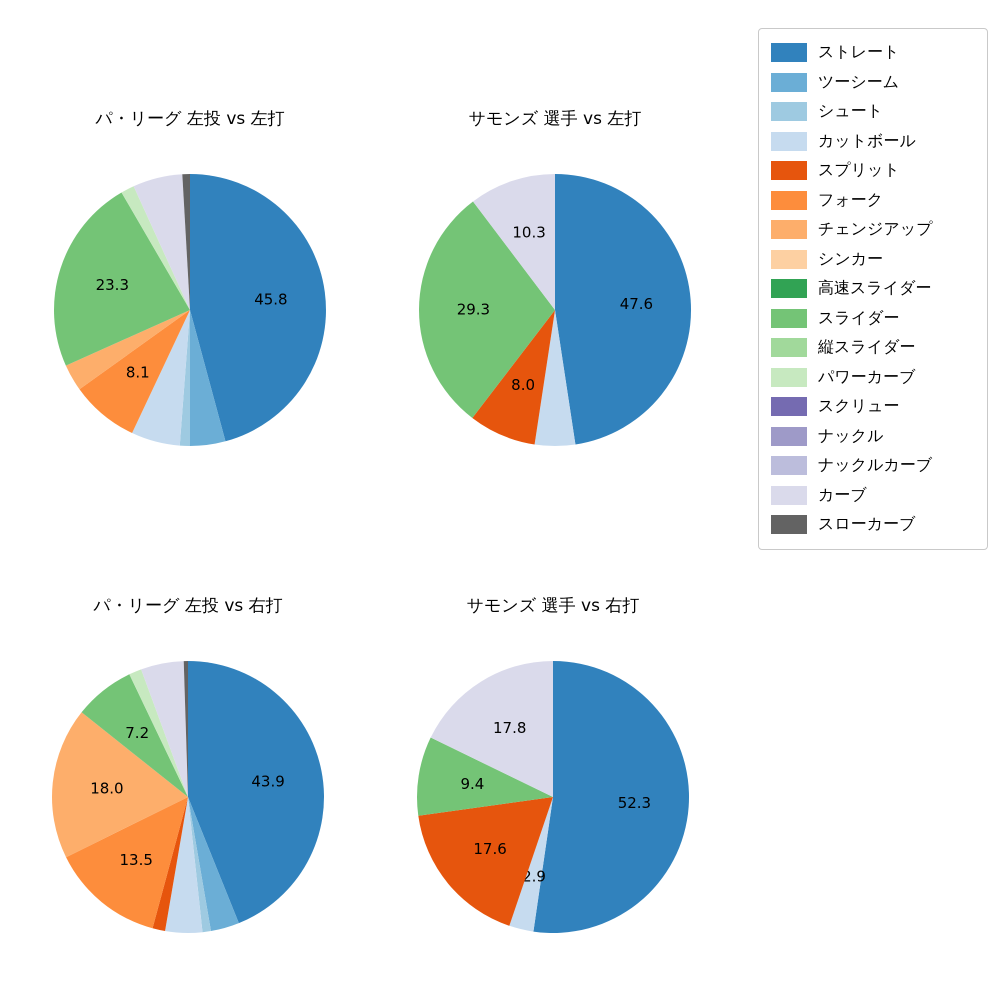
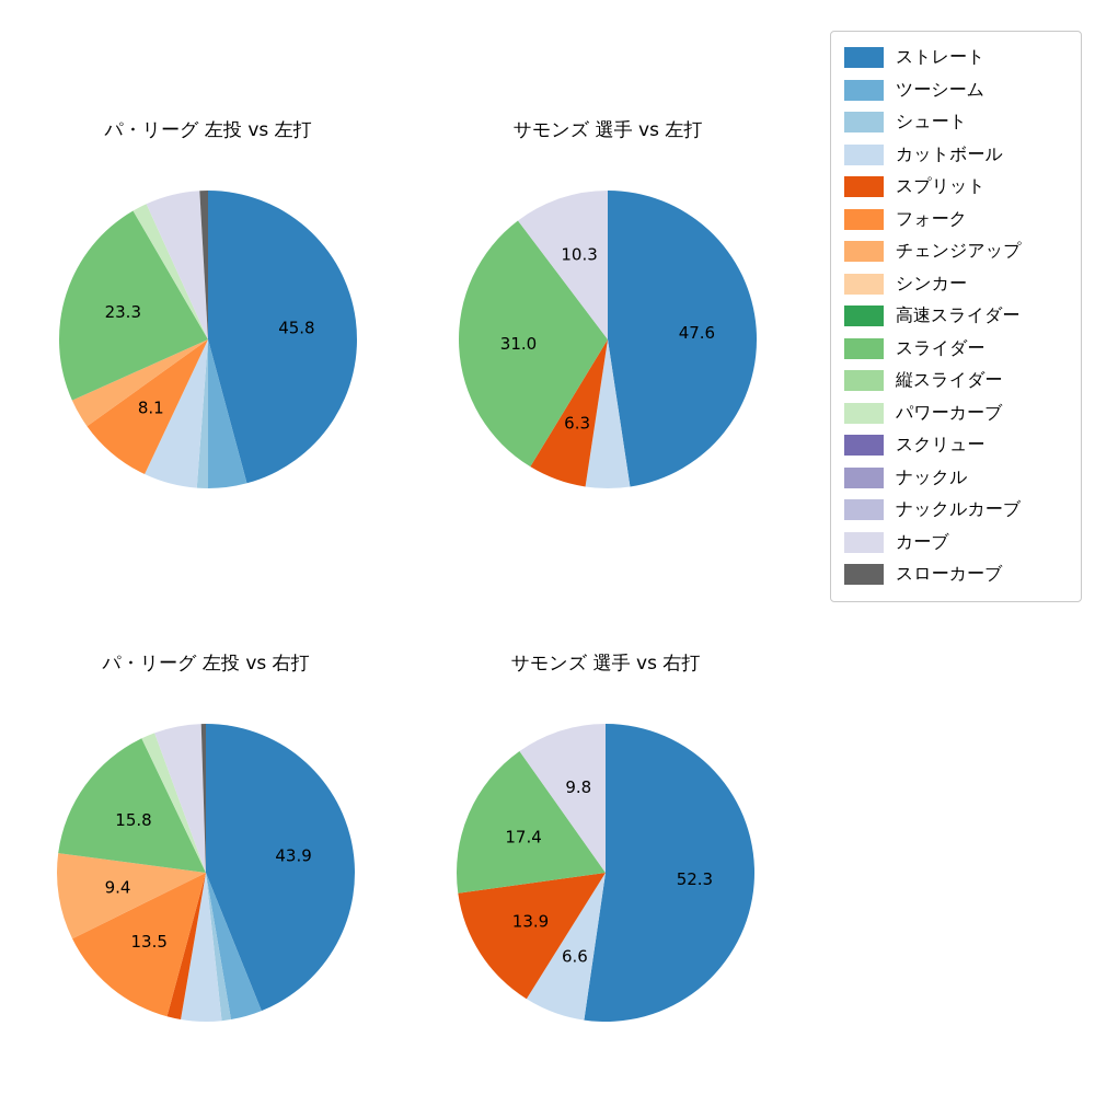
サモンズ 選手 vs 左打/スプリット: 8.0 -> 6.3
サモンズ 選手 vs 左打/スライダー: 29.3 -> 31.0
パ・リーグ 左投 vs 右打/チェンジアップ: 18.0 -> 9.4
パ・リーグ 左投 vs 右打/スライダー: 7.2 -> 15.8
サモンズ 選手 vs 右打/カットボール: 2.9 -> 6.6
サモンズ 選手 vs 右打/スプリット: 17.6 -> 13.9
サモンズ 選手 vs 右打/スライダー: 9.4 -> 17.4
サモンズ 選手 vs 右打/カーブ: 17.8 -> 9.8
